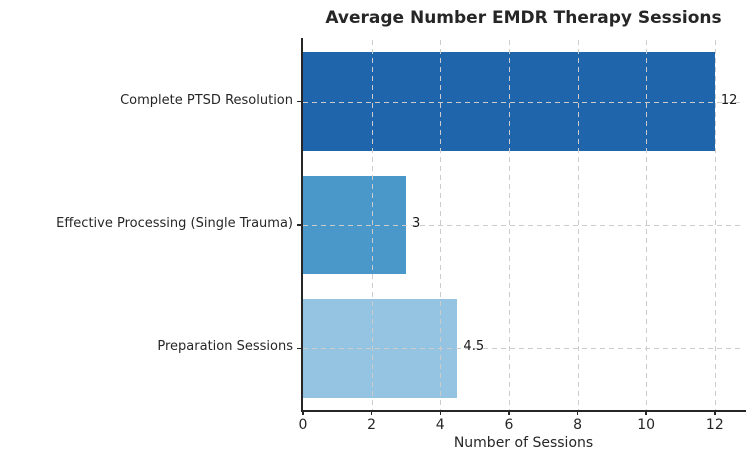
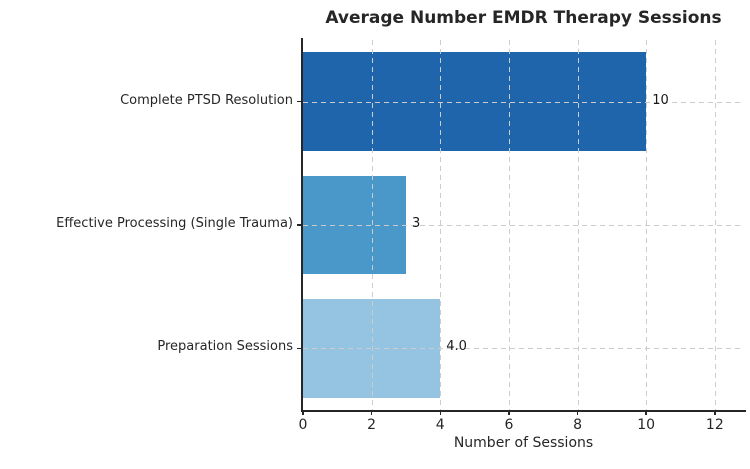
Complete PTSD Resolution: 12 -> 10
Preparation Sessions: 4.5 -> 4.0
